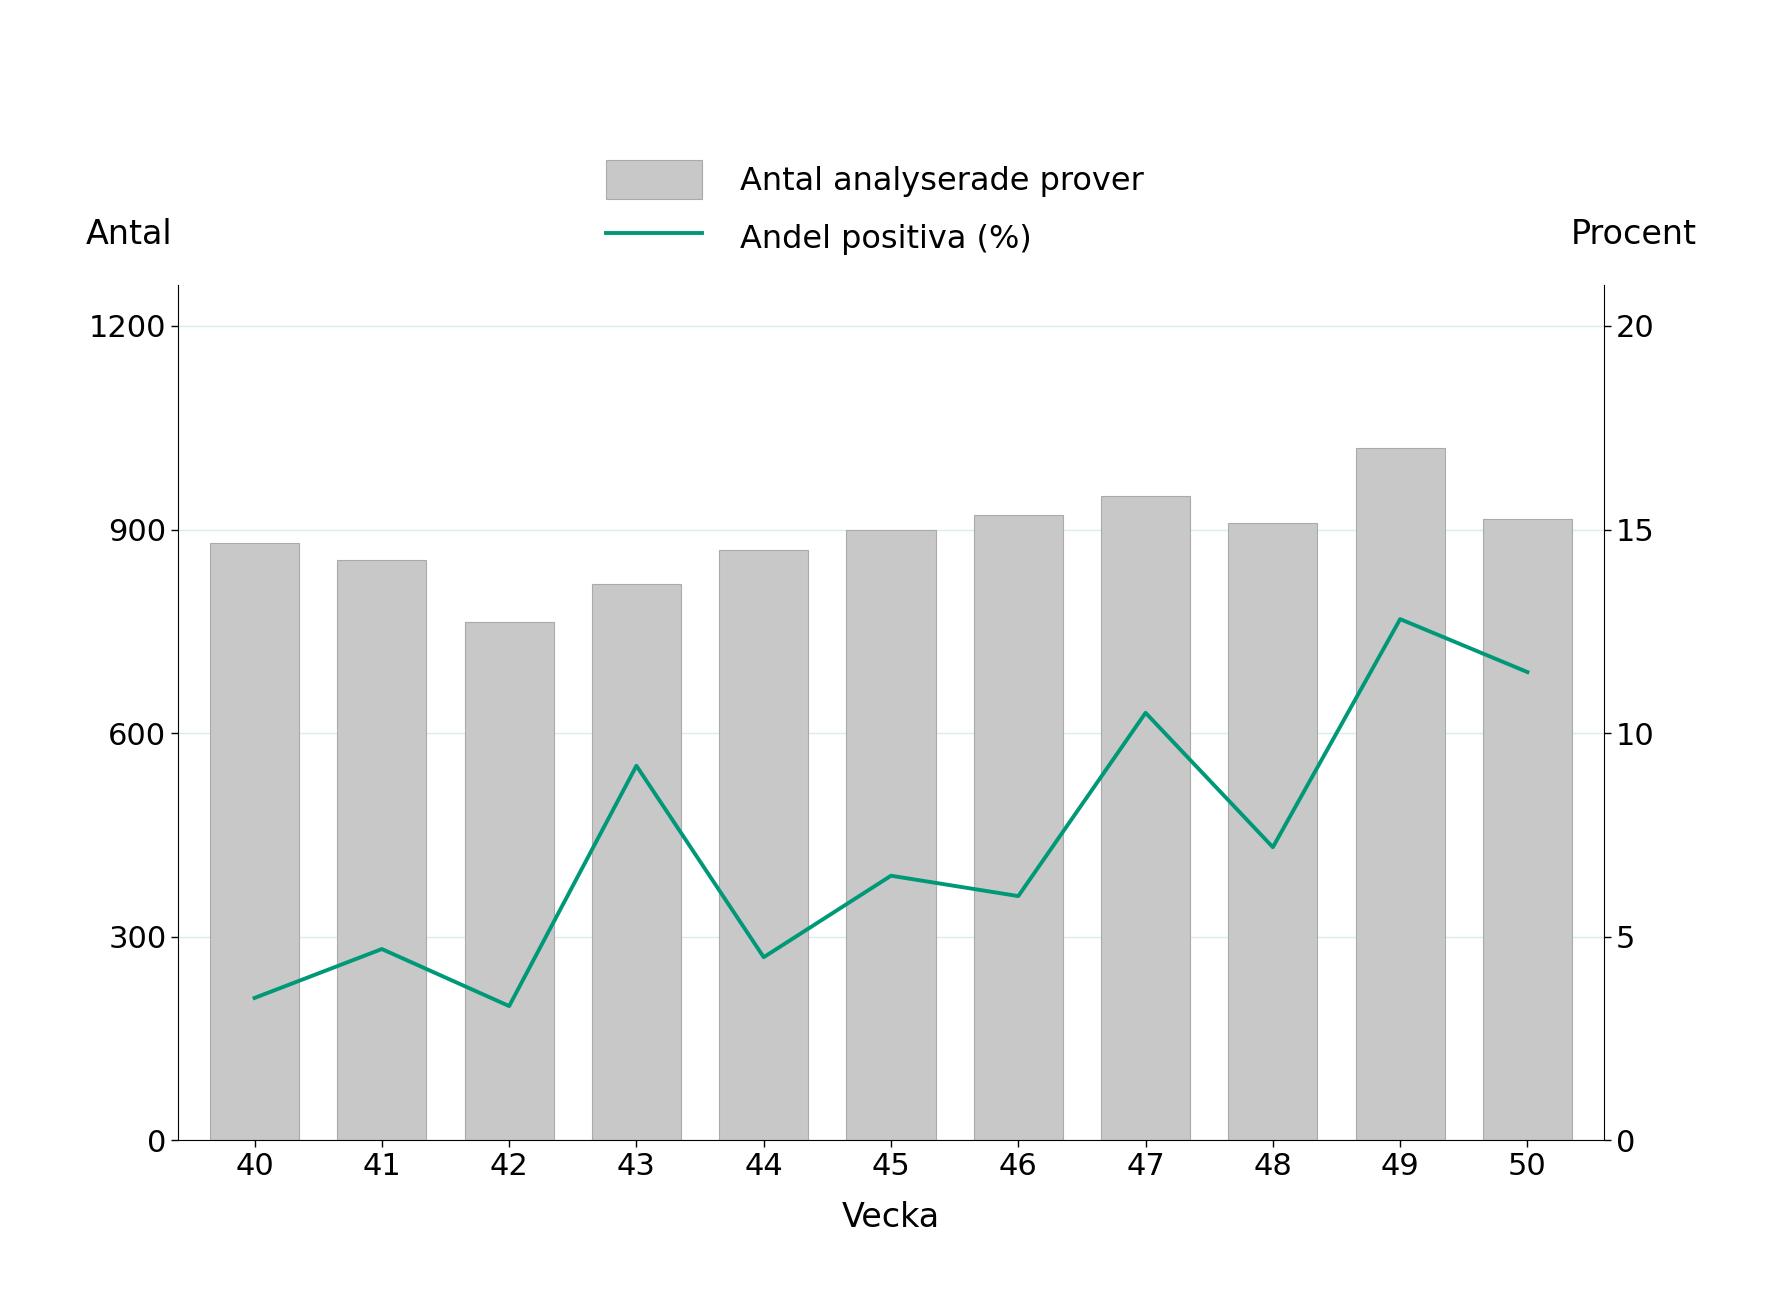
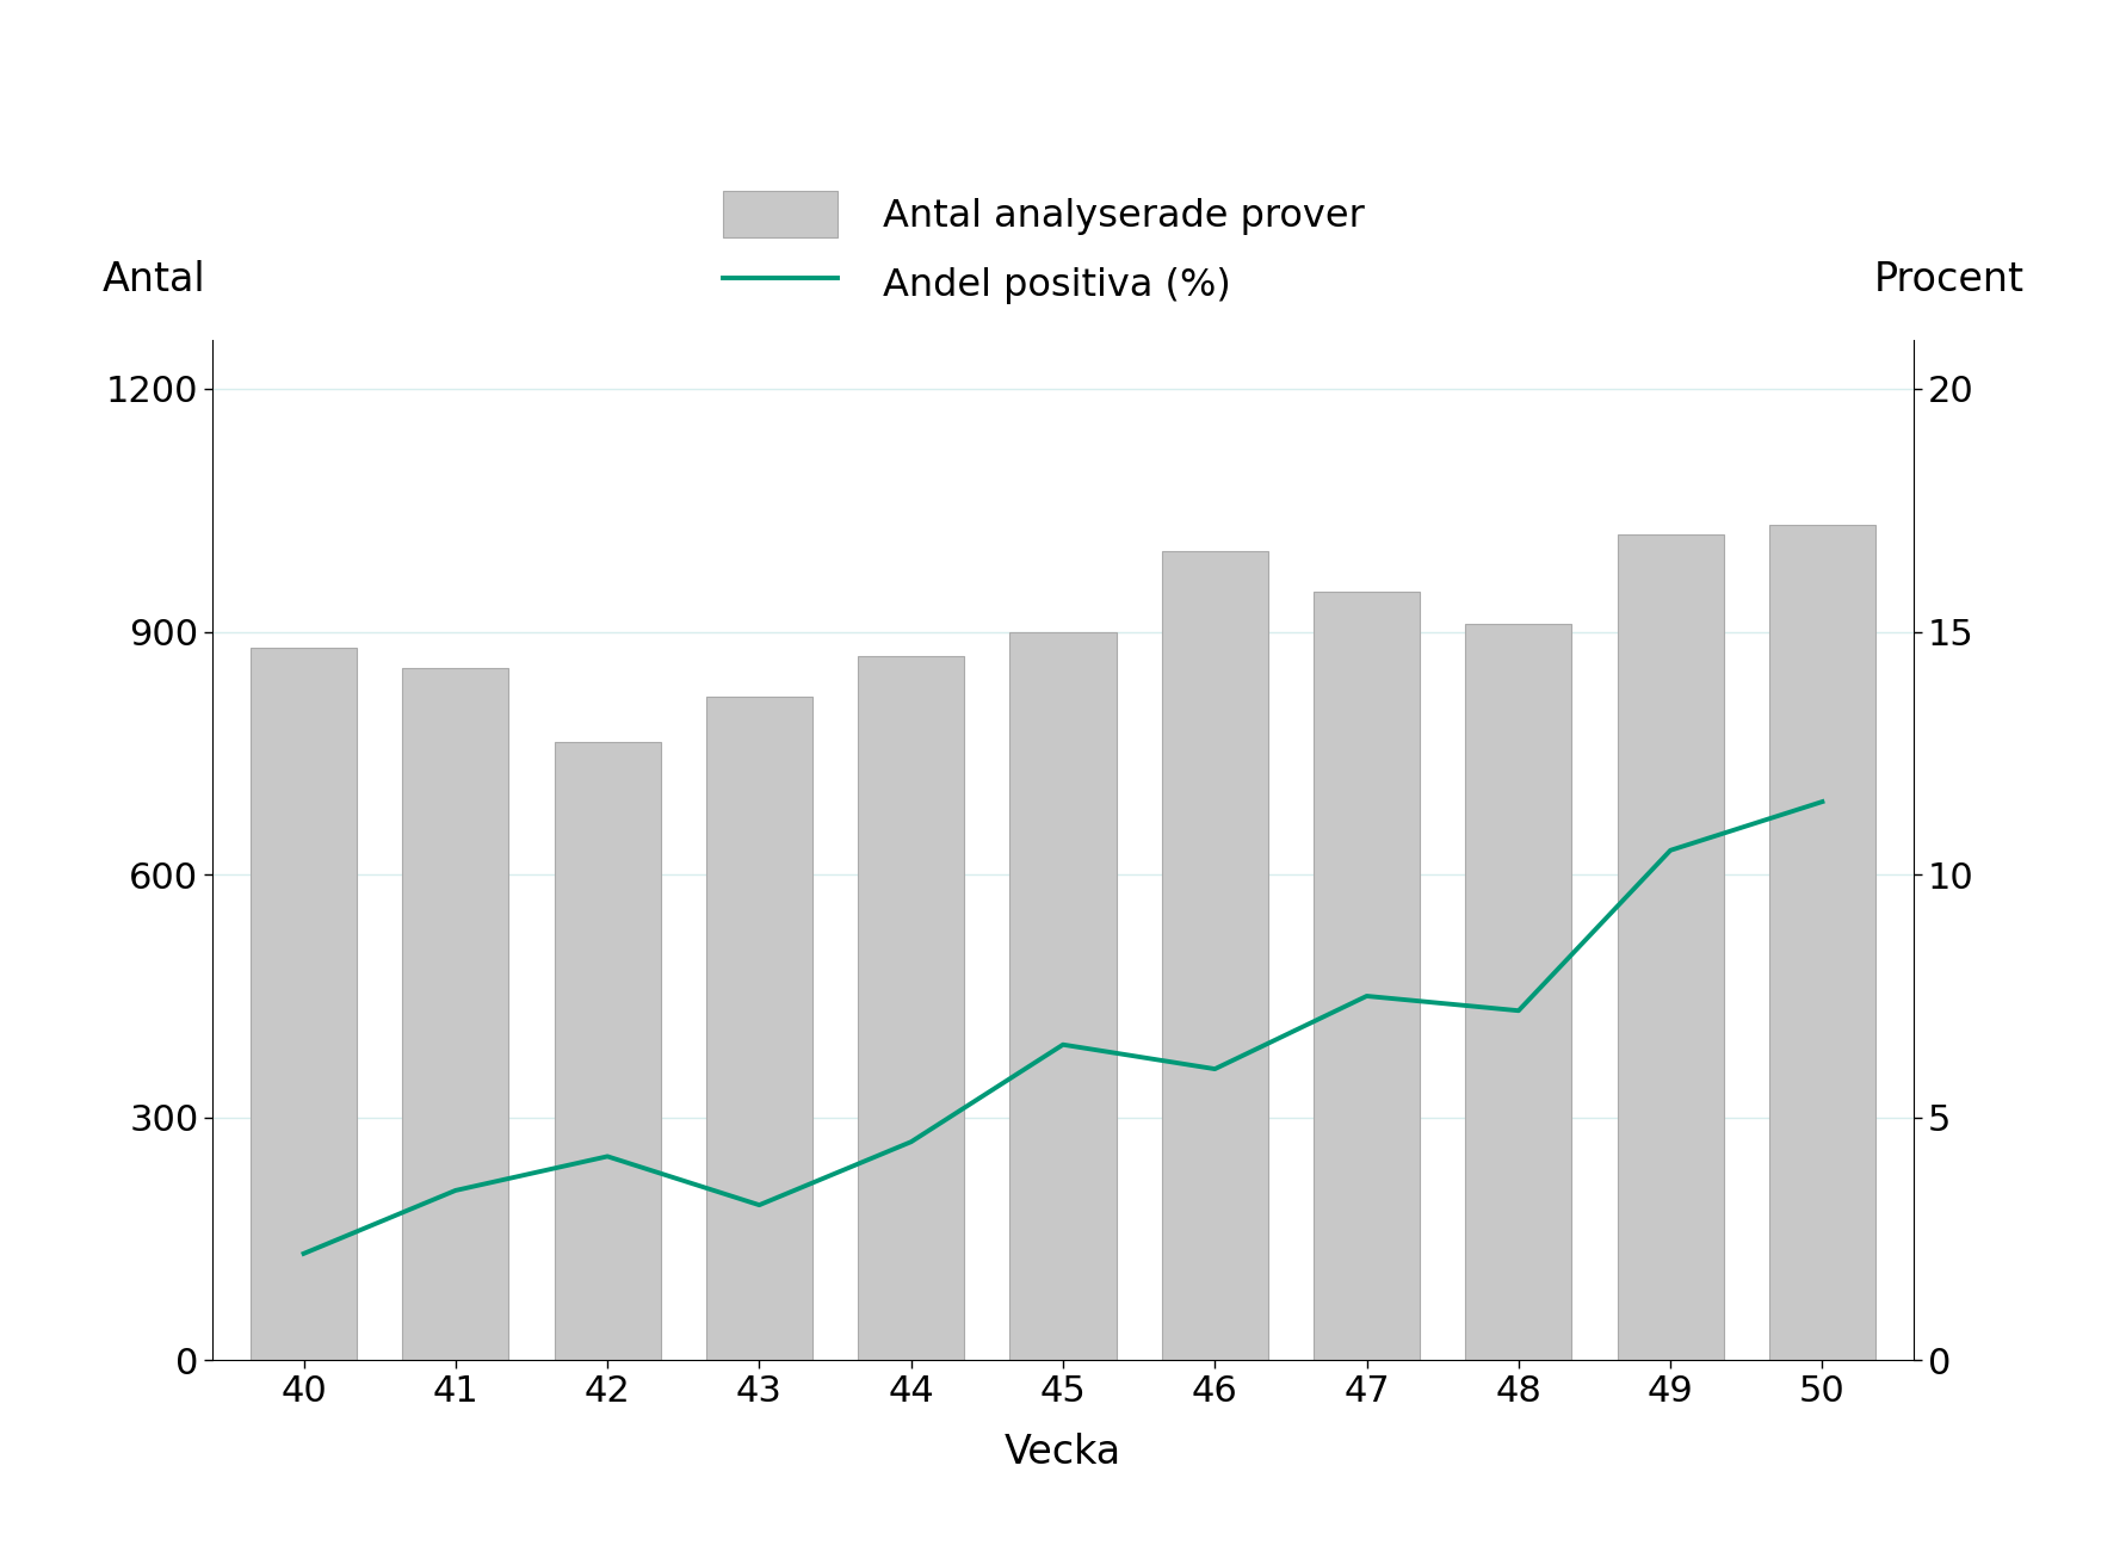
Andel positiva (%)/40: 3.5 -> 2.2
Andel positiva (%)/41: 4.7 -> 3.5
Andel positiva (%)/42: 3.3 -> 4.2
Andel positiva (%)/43: 9.2 -> 3.2
Antal analyserade prover/46: 922 -> 1000
Andel positiva (%)/47: 10.5 -> 7.5
Andel positiva (%)/49: 12.8 -> 10.5
Antal analyserade prover/50: 916 -> 1032
